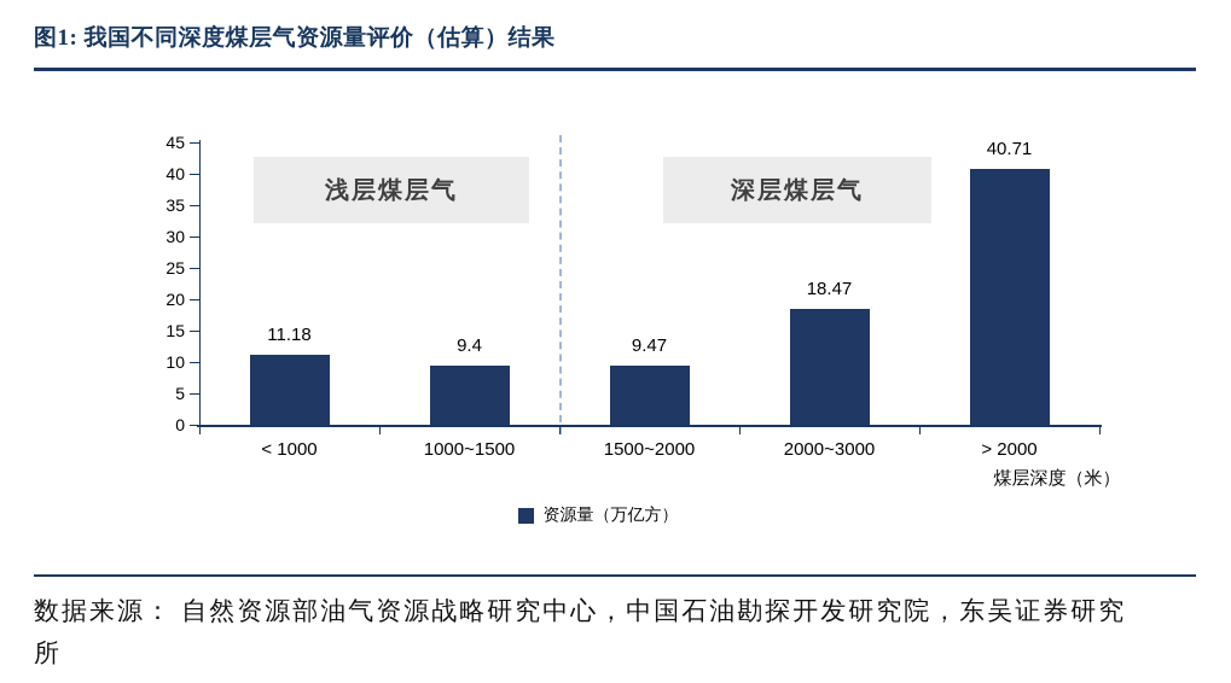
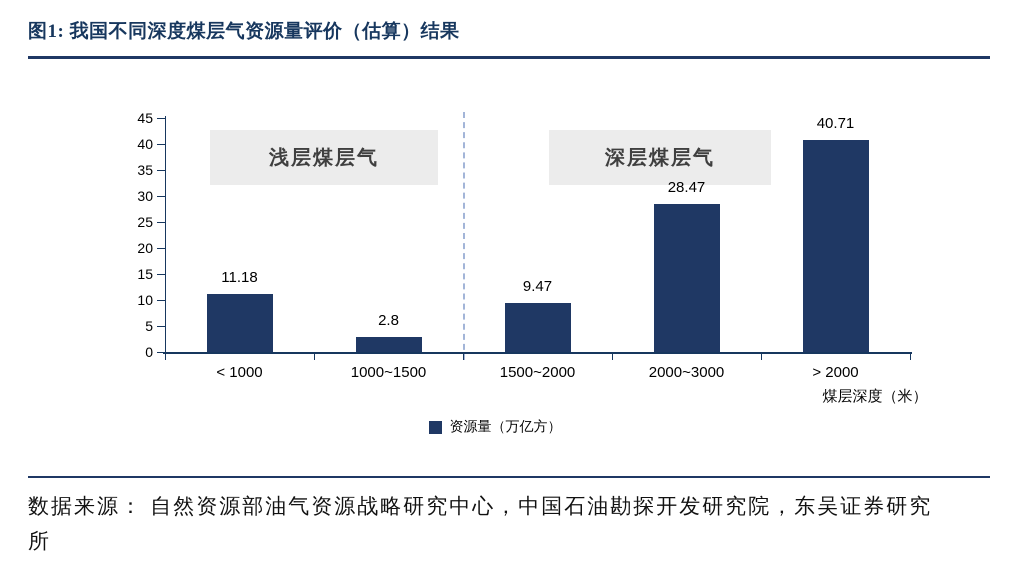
1000~1500: 9.4 -> 2.8
2000~3000: 18.47 -> 28.47
